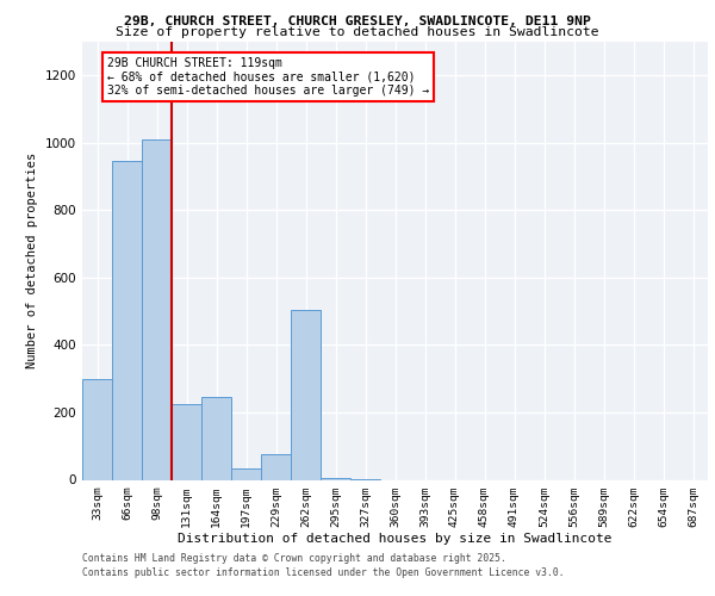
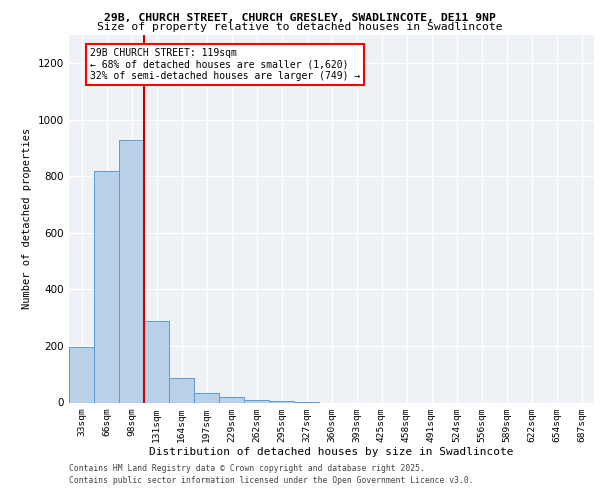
33sqm: 300 -> 195
66sqm: 945 -> 820
98sqm: 1010 -> 930
131sqm: 225 -> 290
164sqm: 245 -> 85
229sqm: 75 -> 18
262sqm: 505 -> 10
